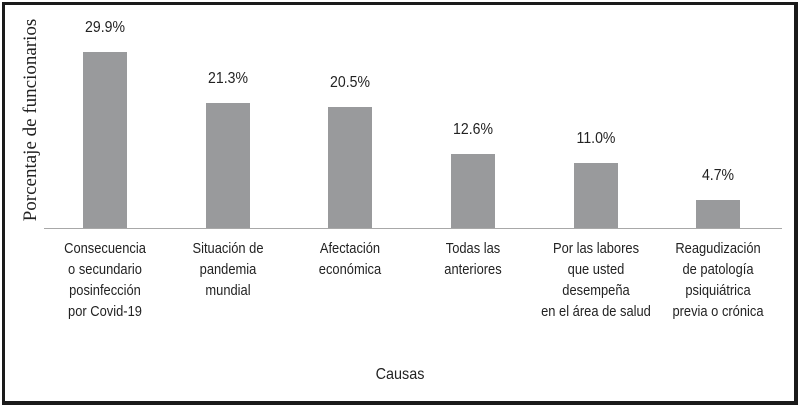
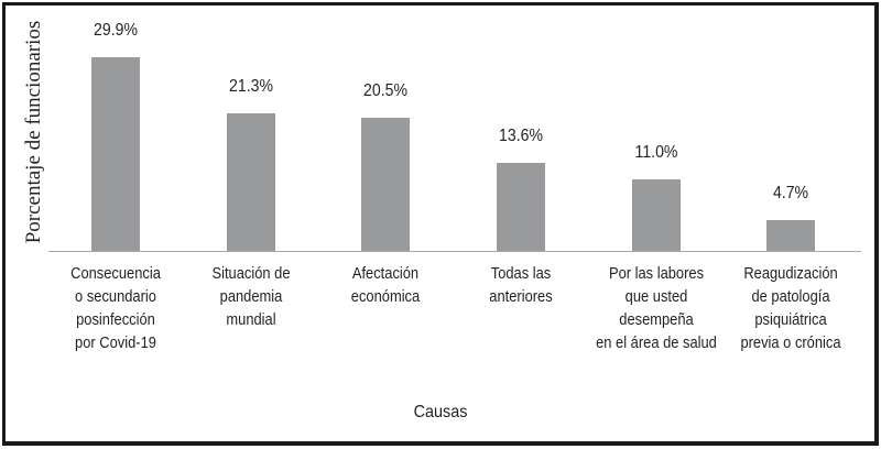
Todas las anteriores: 12.6% -> 13.6%
